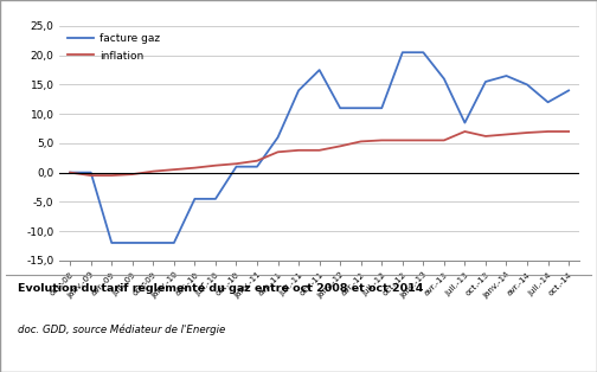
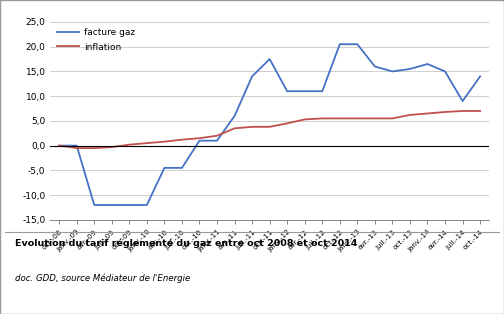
facture gaz/juil.-13: 8,5 -> 15,0
inflation/juil.-13: 7,0 -> 5,5
facture gaz/juil.-14: 12,0 -> 9,0
